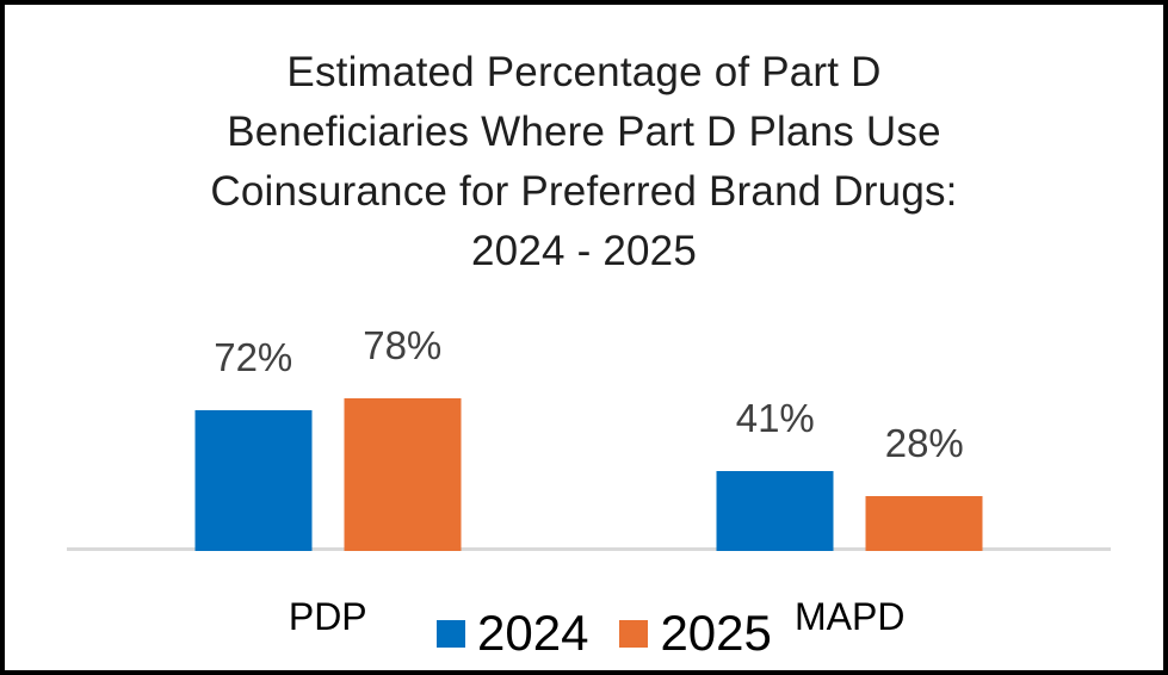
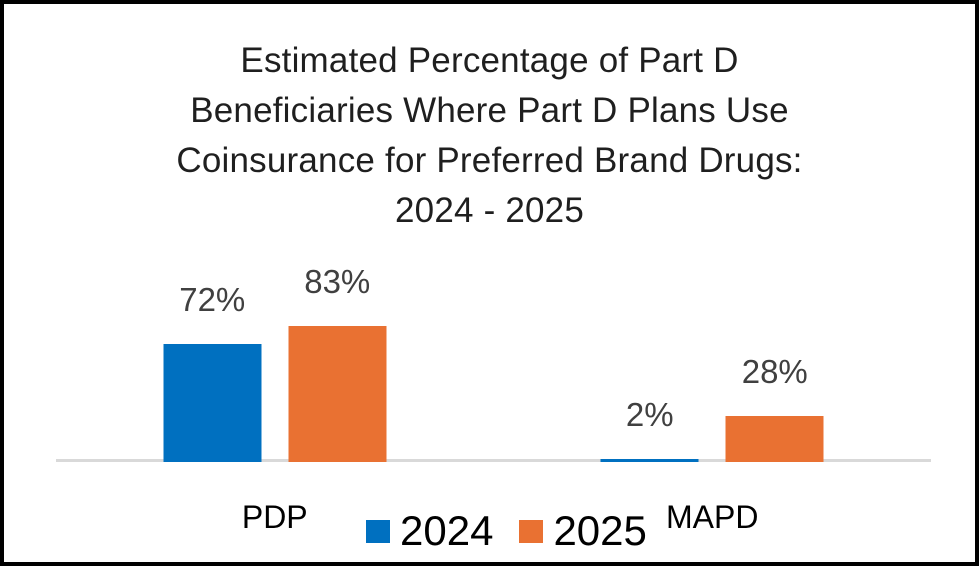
2025/PDP: 78% -> 83%
2024/MAPD: 41% -> 2%
